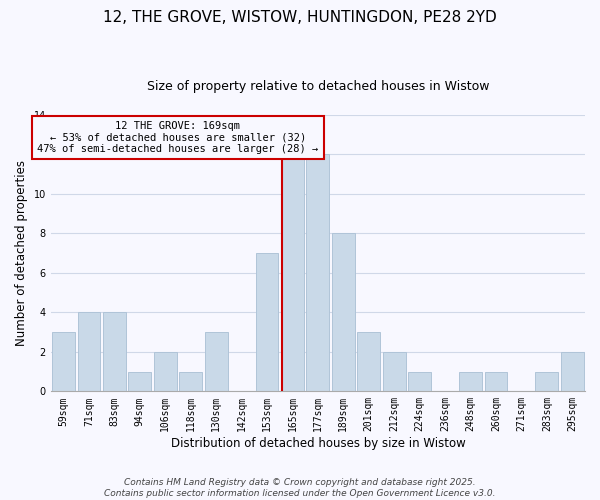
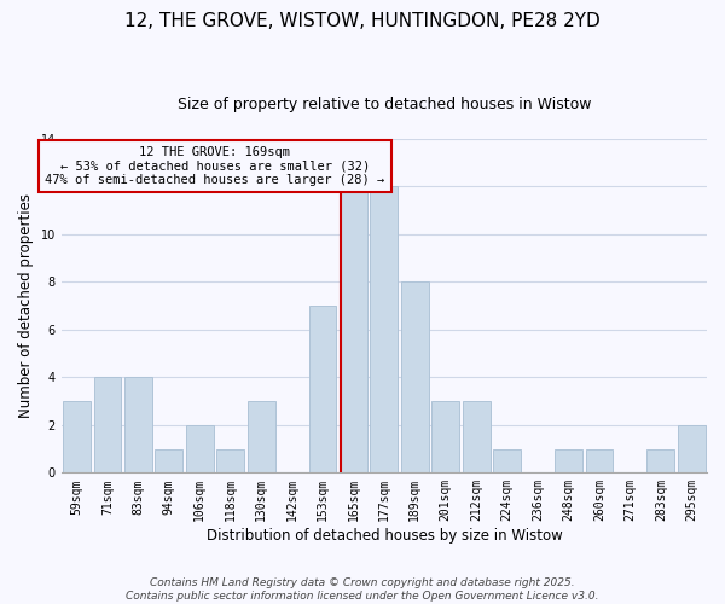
212sqm: 2 -> 3
